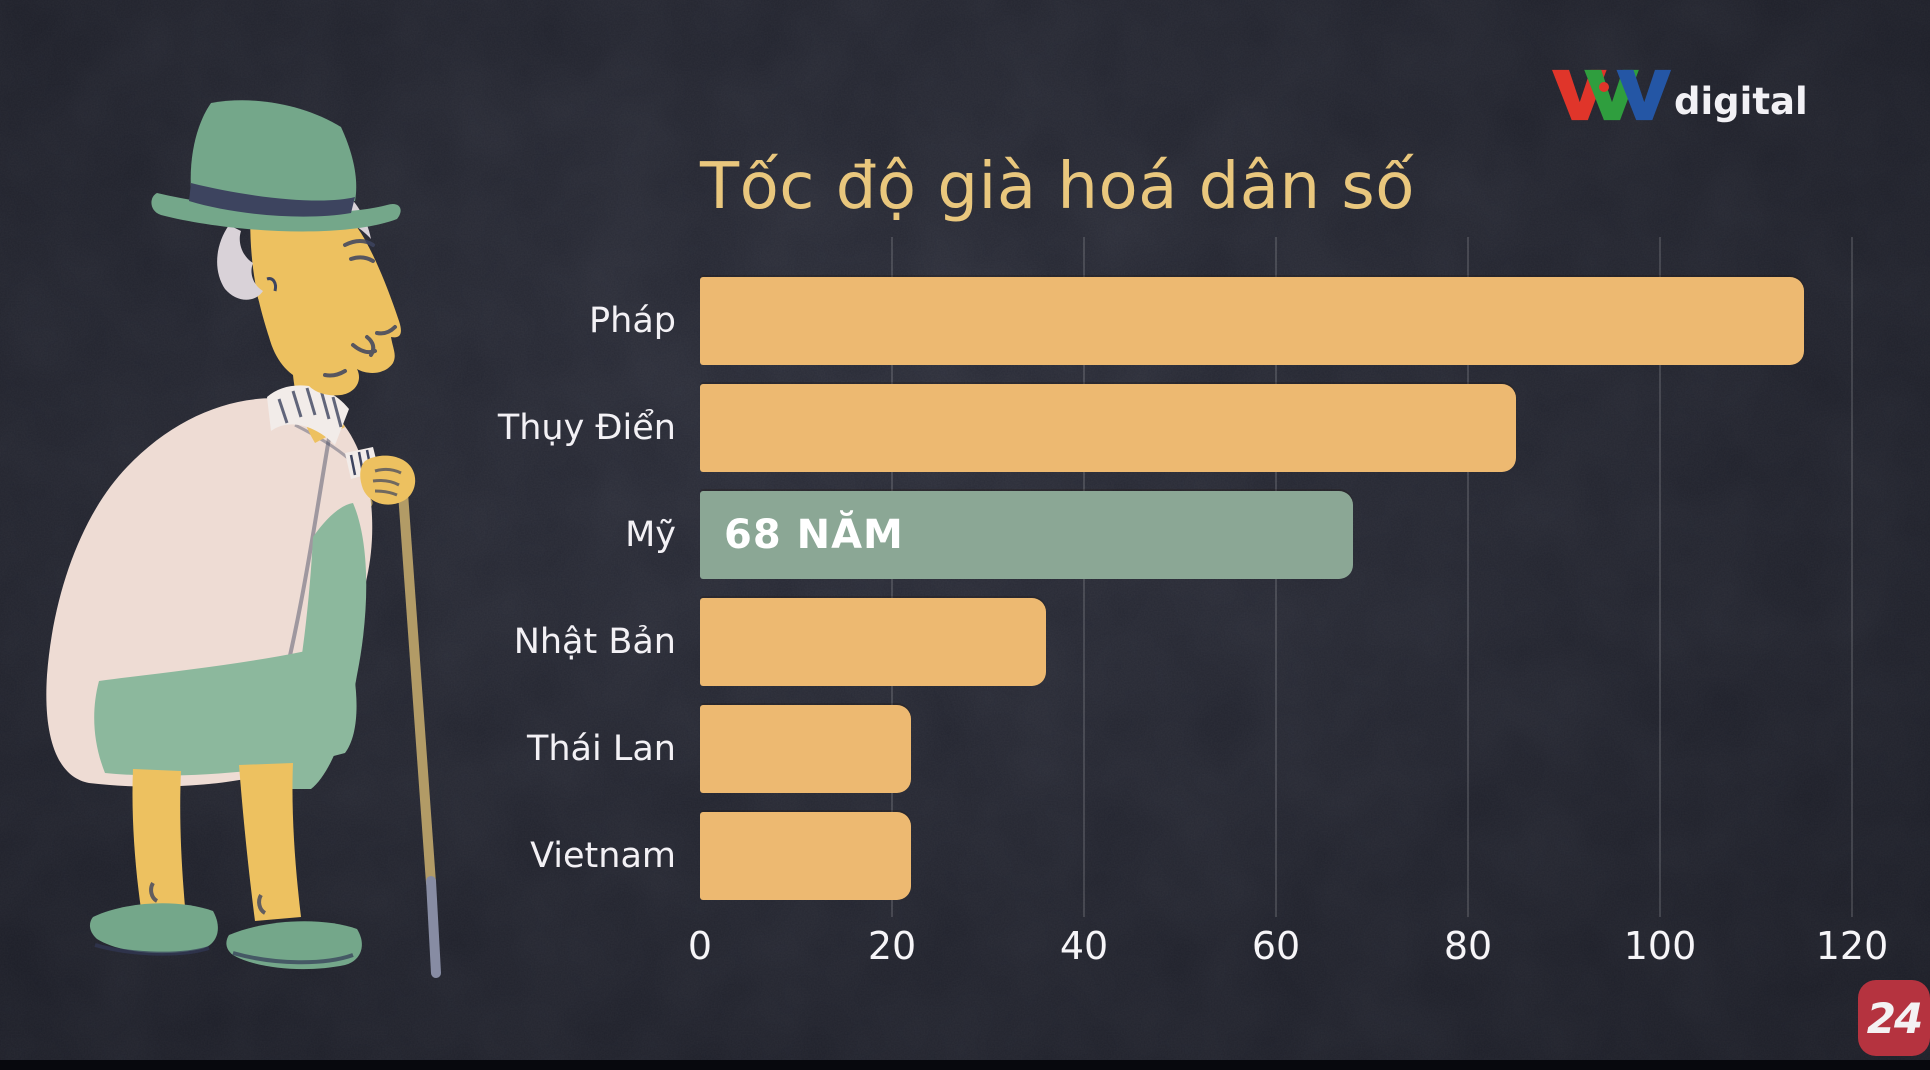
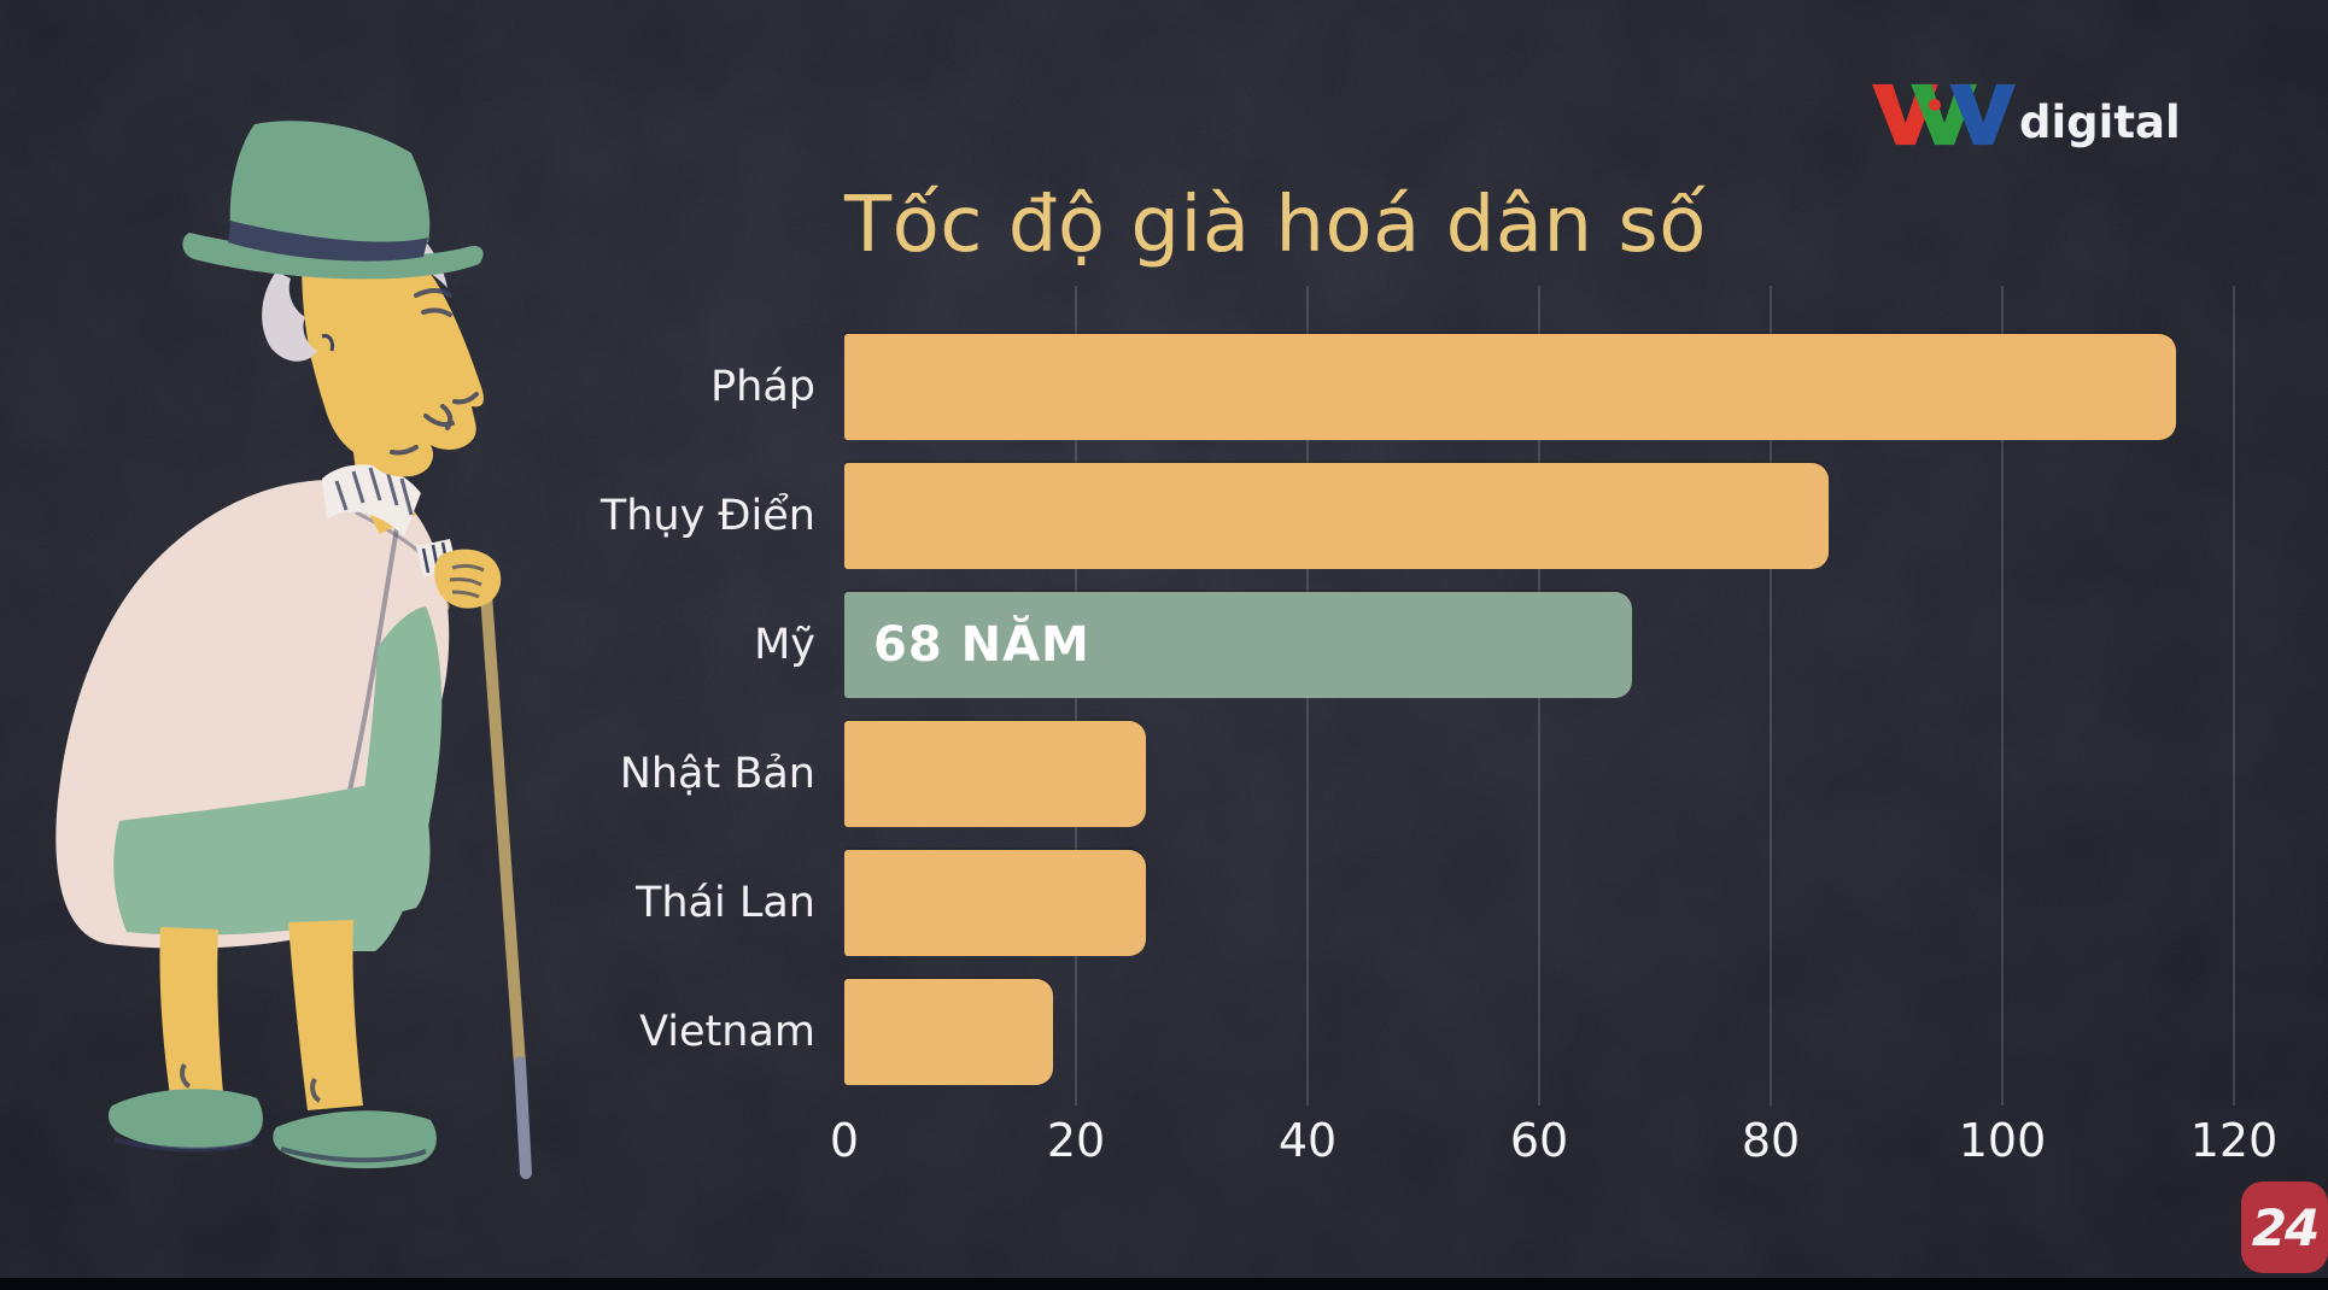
Nhật Bản: 36 -> 26
Thái Lan: 22 -> 26
Vietnam: 22 -> 18
